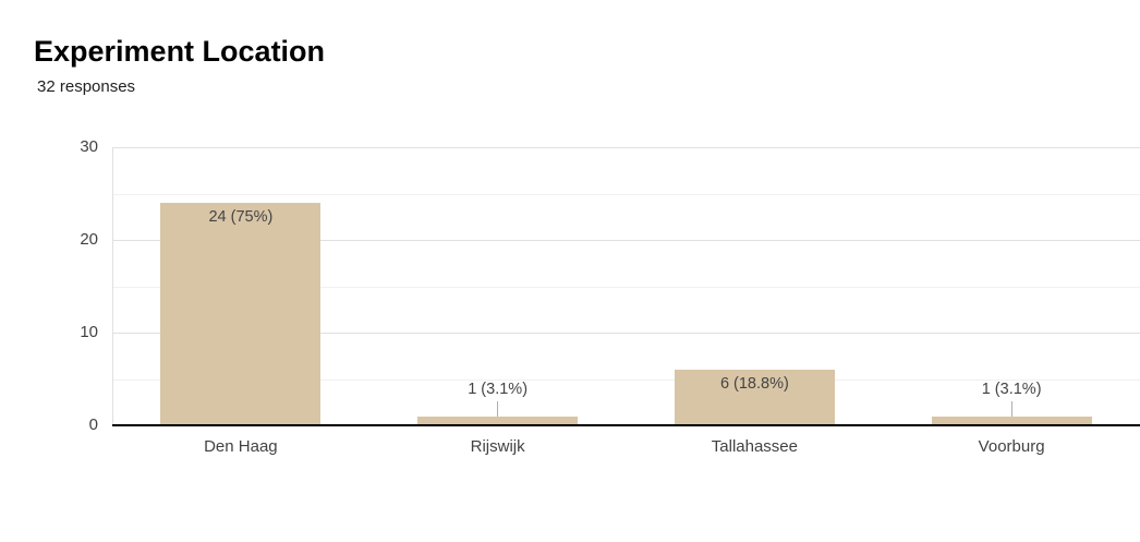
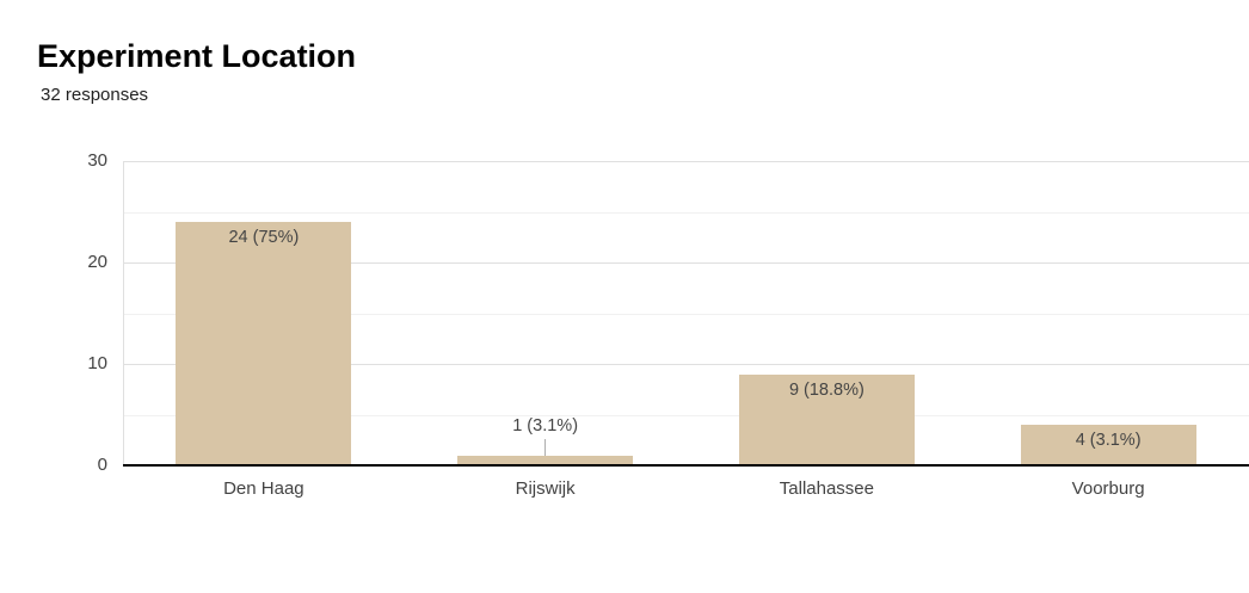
Tallahassee: 6 -> 9
Voorburg: 1 -> 4
